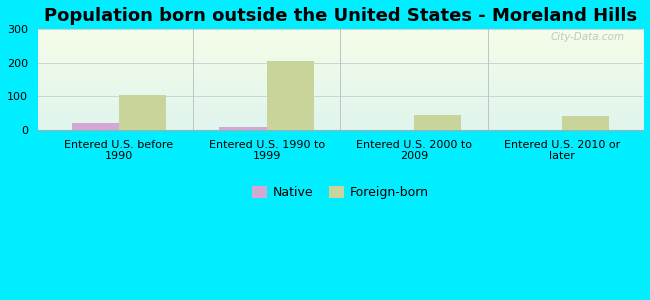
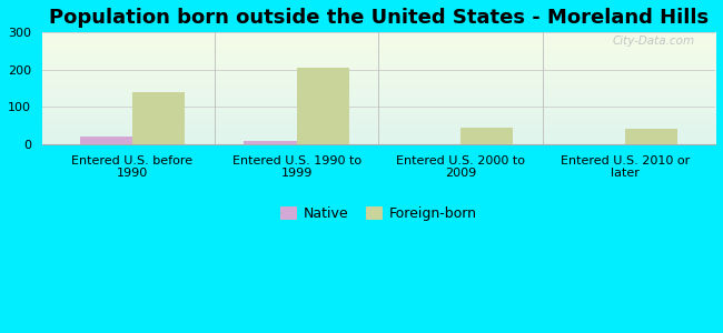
Foreign-born/Entered U.S. before 1990: 105 -> 140
